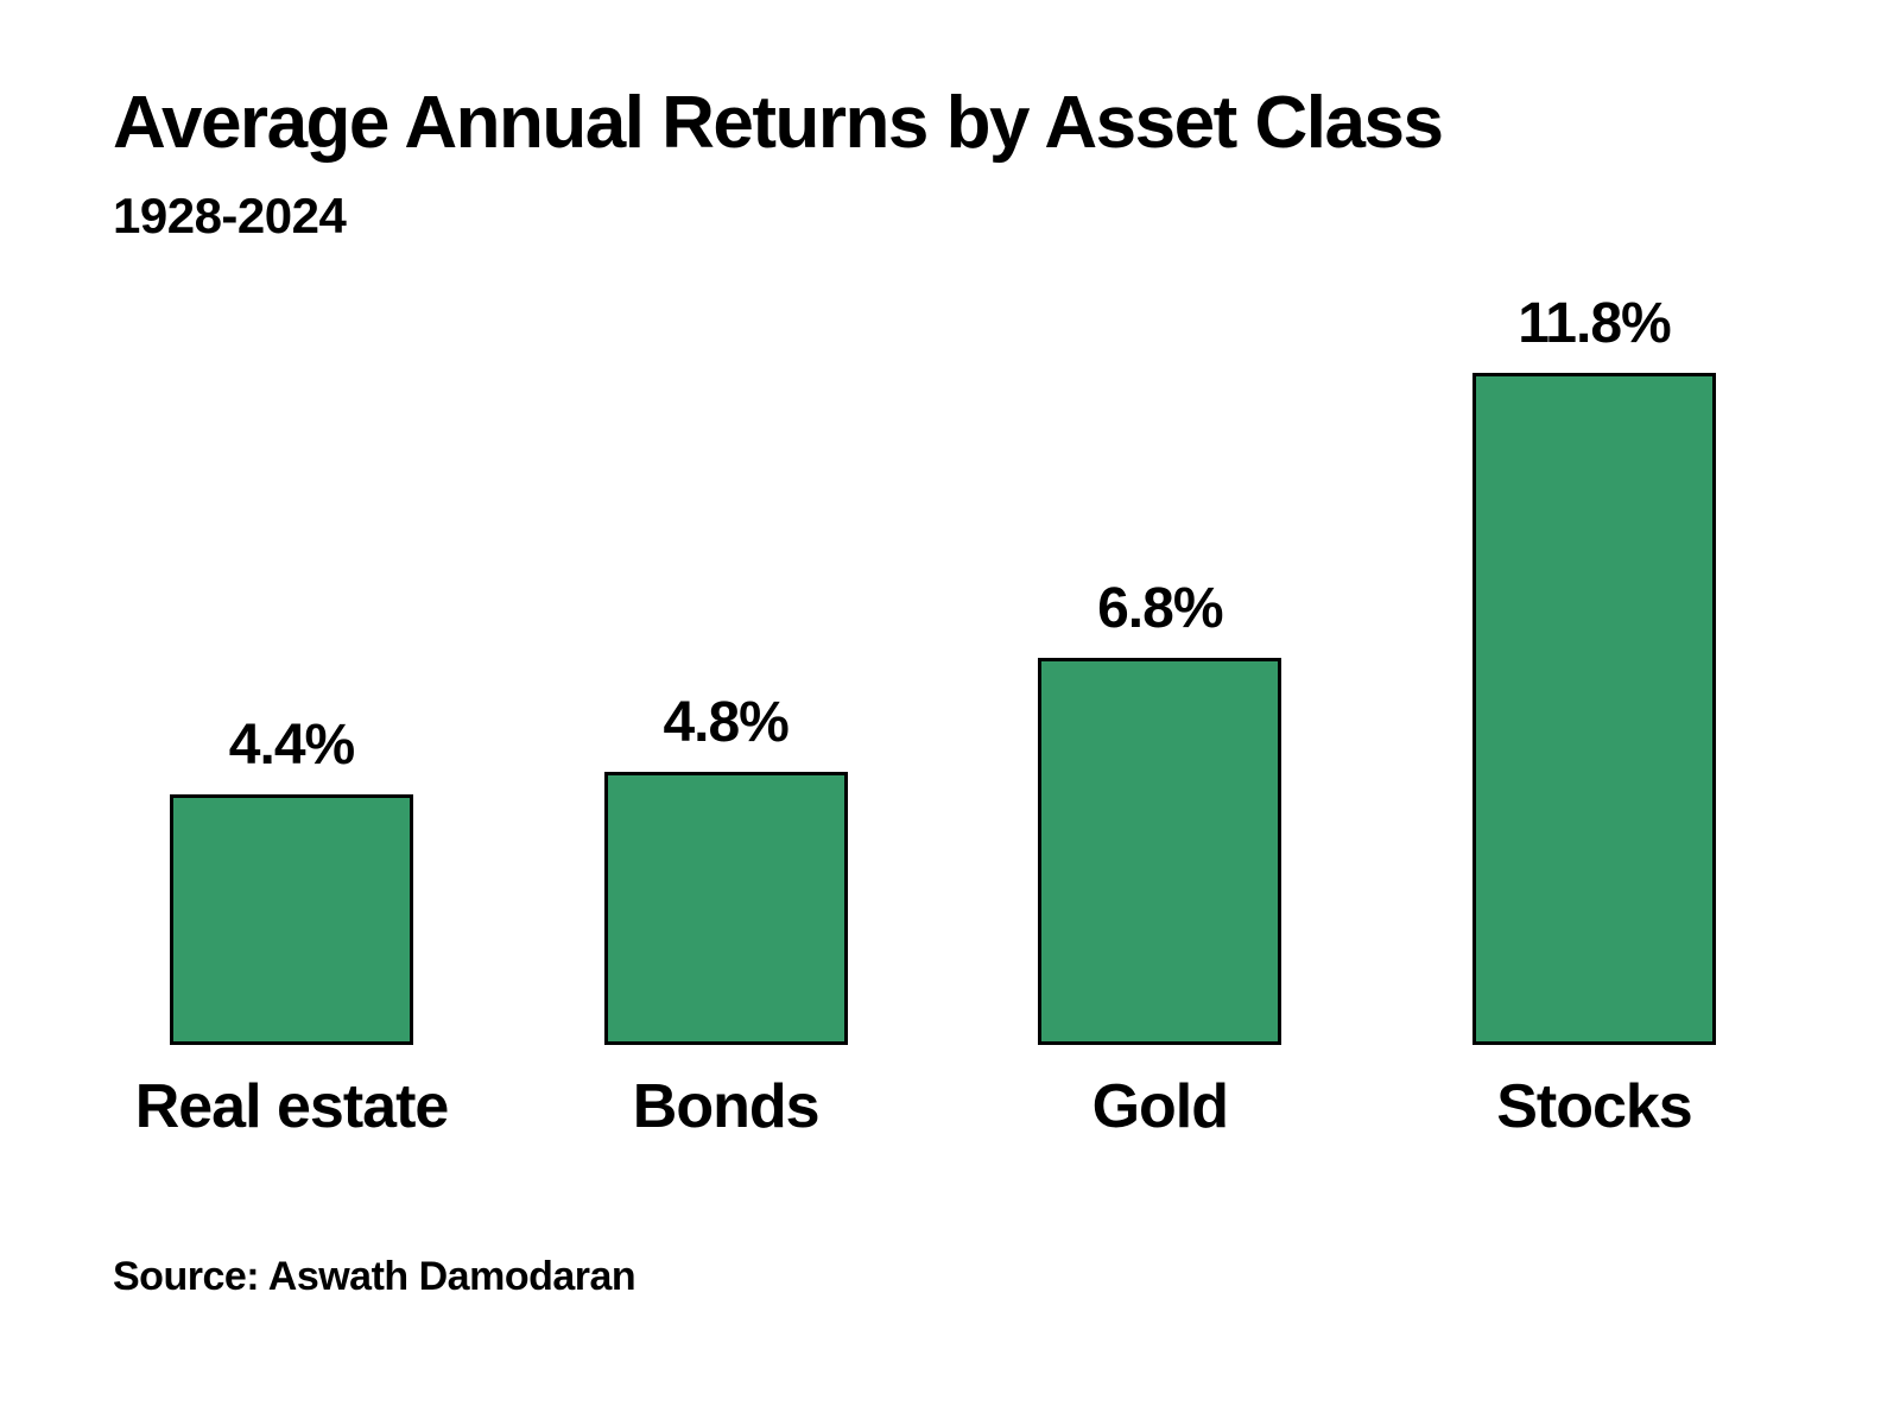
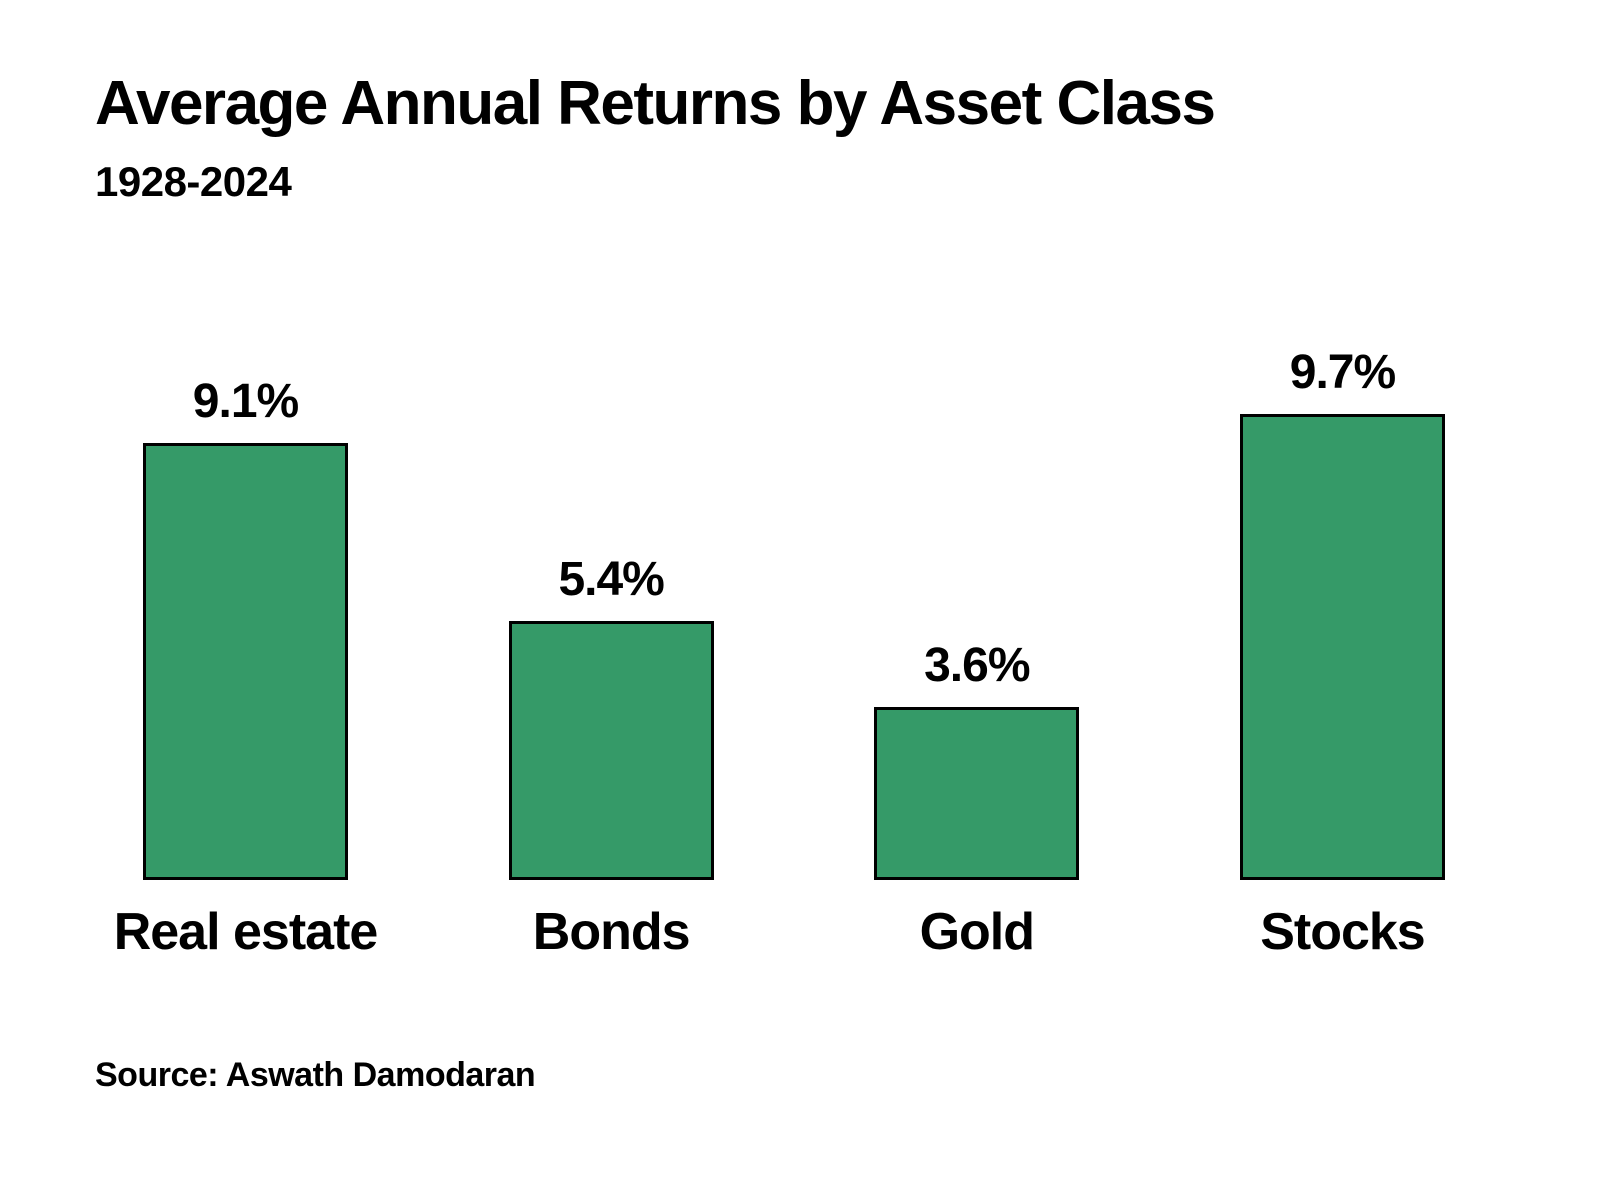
Real estate: 4.4% -> 9.1%
Bonds: 4.8% -> 5.4%
Gold: 6.8% -> 3.6%
Stocks: 11.8% -> 9.7%
